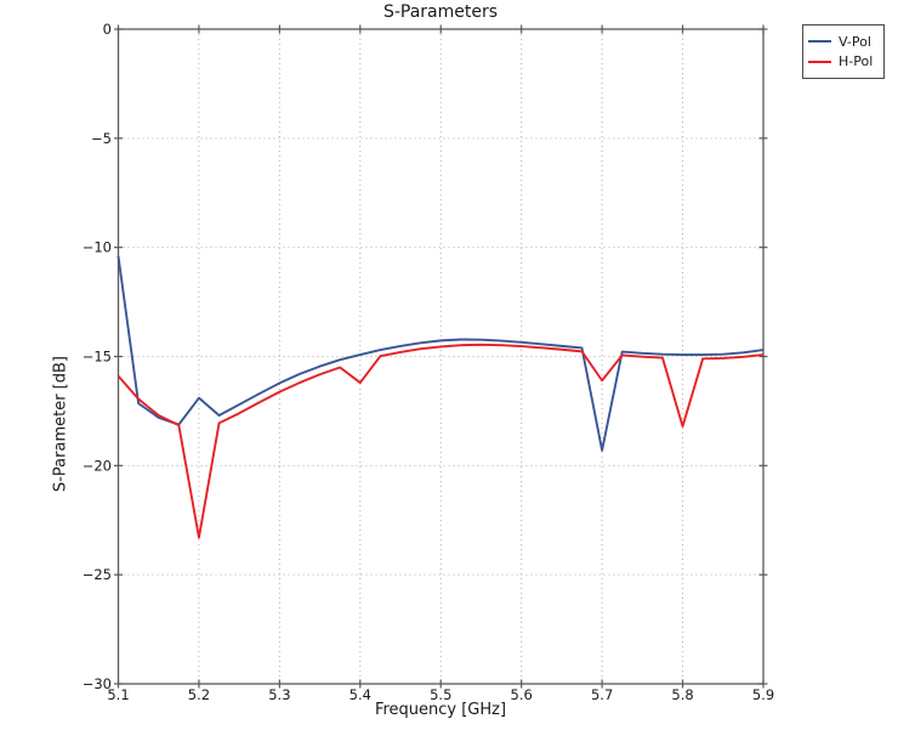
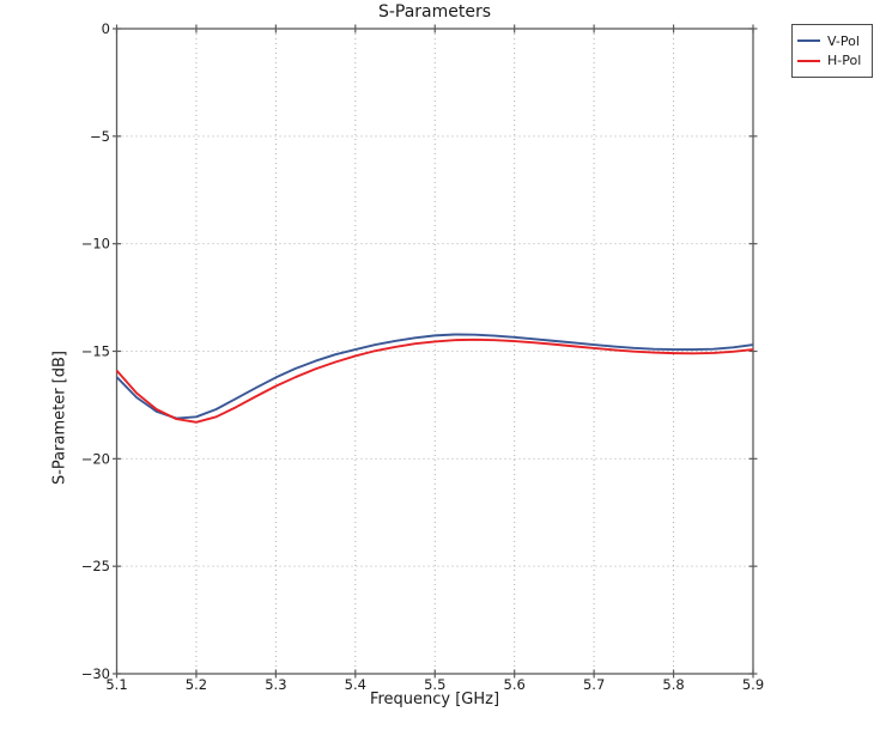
V-Pol/5.1: -10.4 -> -16.2
V-Pol/5.2: -16.9 -> -18.1
H-Pol/5.2: -23.3 -> -18.3
H-Pol/5.4: -16.2 -> -15.2
V-Pol/5.7: -19.3 -> -14.7
H-Pol/5.7: -16.1 -> -14.9
H-Pol/5.8: -18.2 -> -15.1
